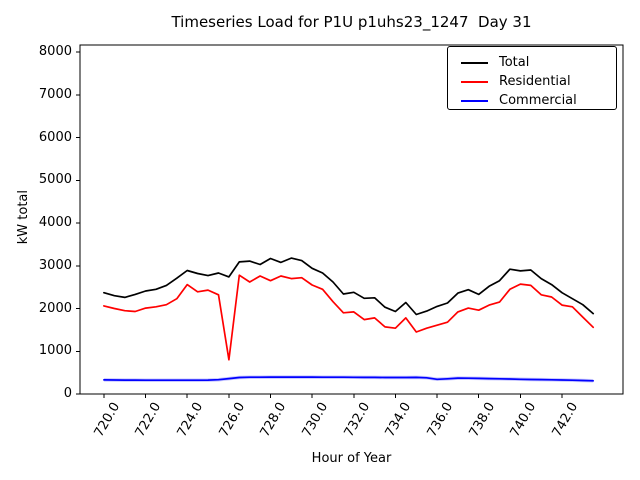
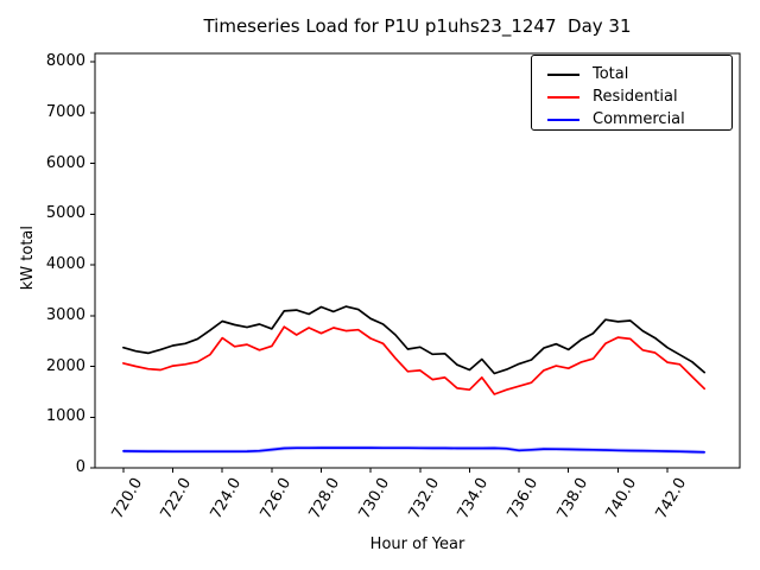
Residential/726.0: 800 -> 2400
